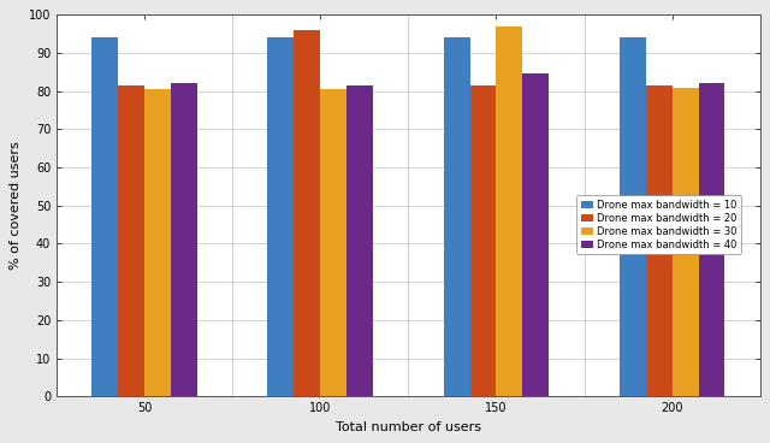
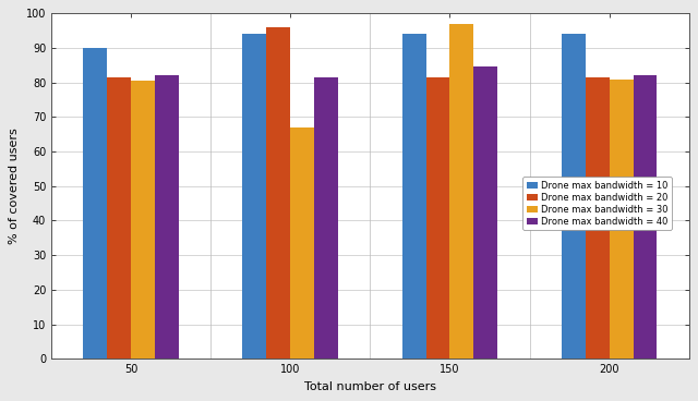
Drone max bandwidth = 10/50: 94 -> 90
Drone max bandwidth = 30/100: 80.5 -> 67.0
